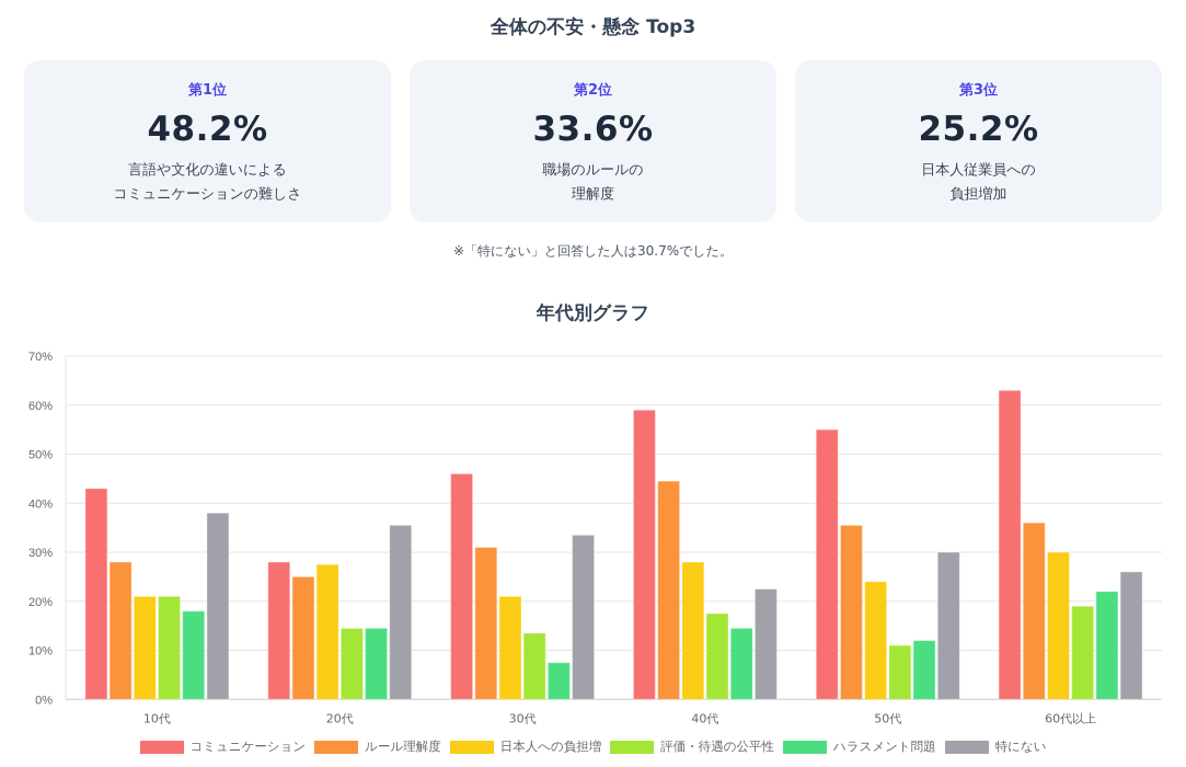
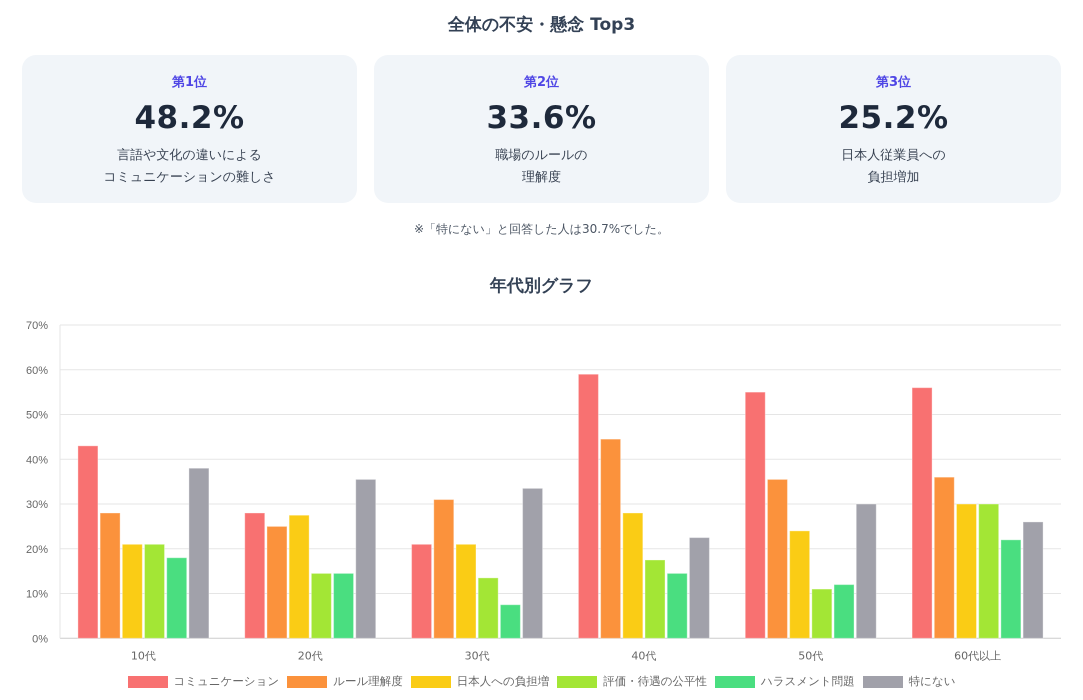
コミュニケーション/30代: 46% -> 21%
コミュニケーション/60代以上: 63% -> 56%
評価・待遇の公平性/60代以上: 19% -> 30%
